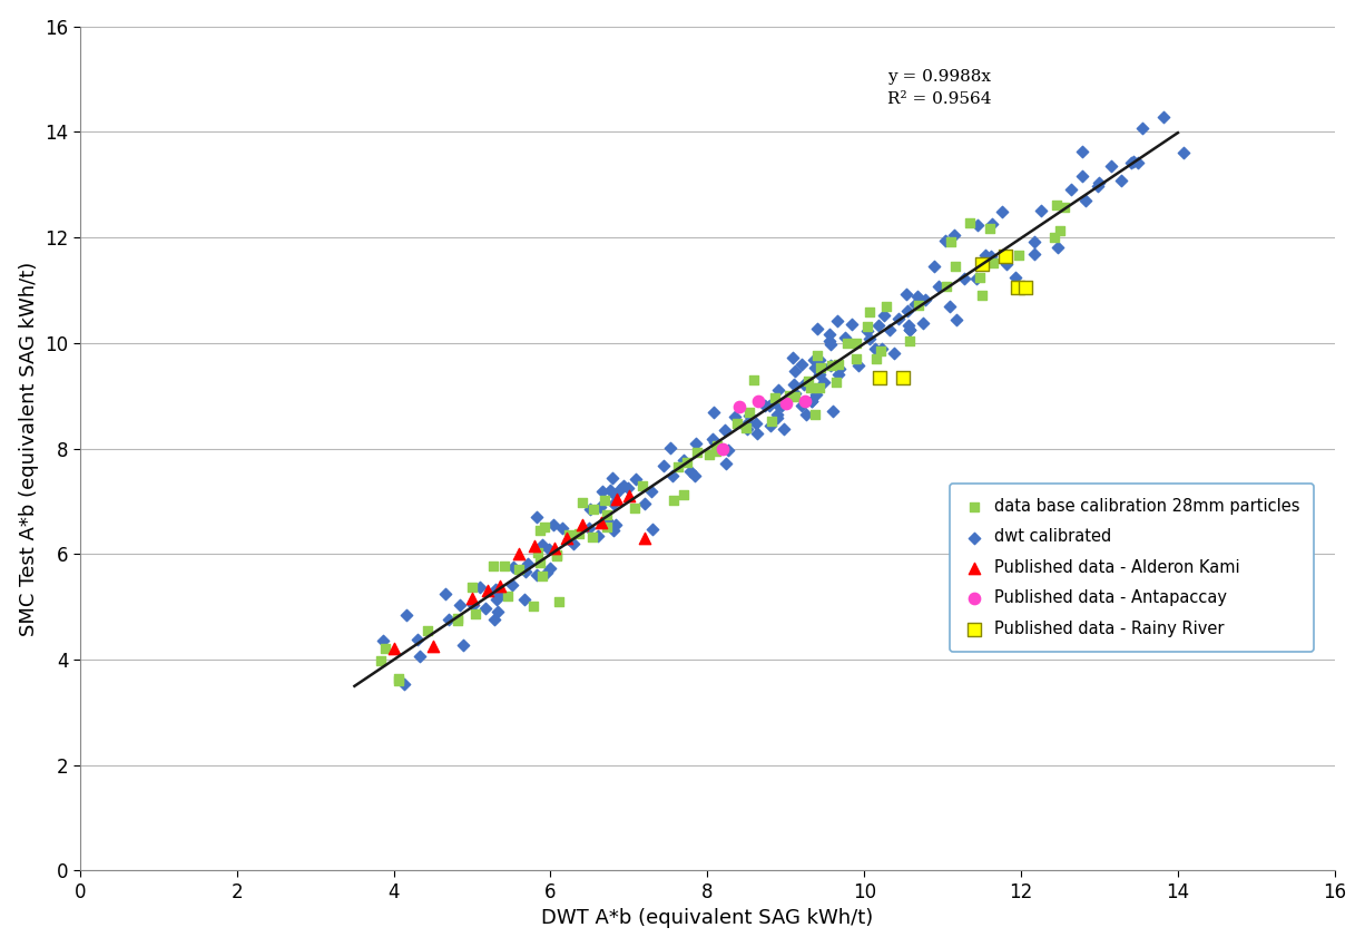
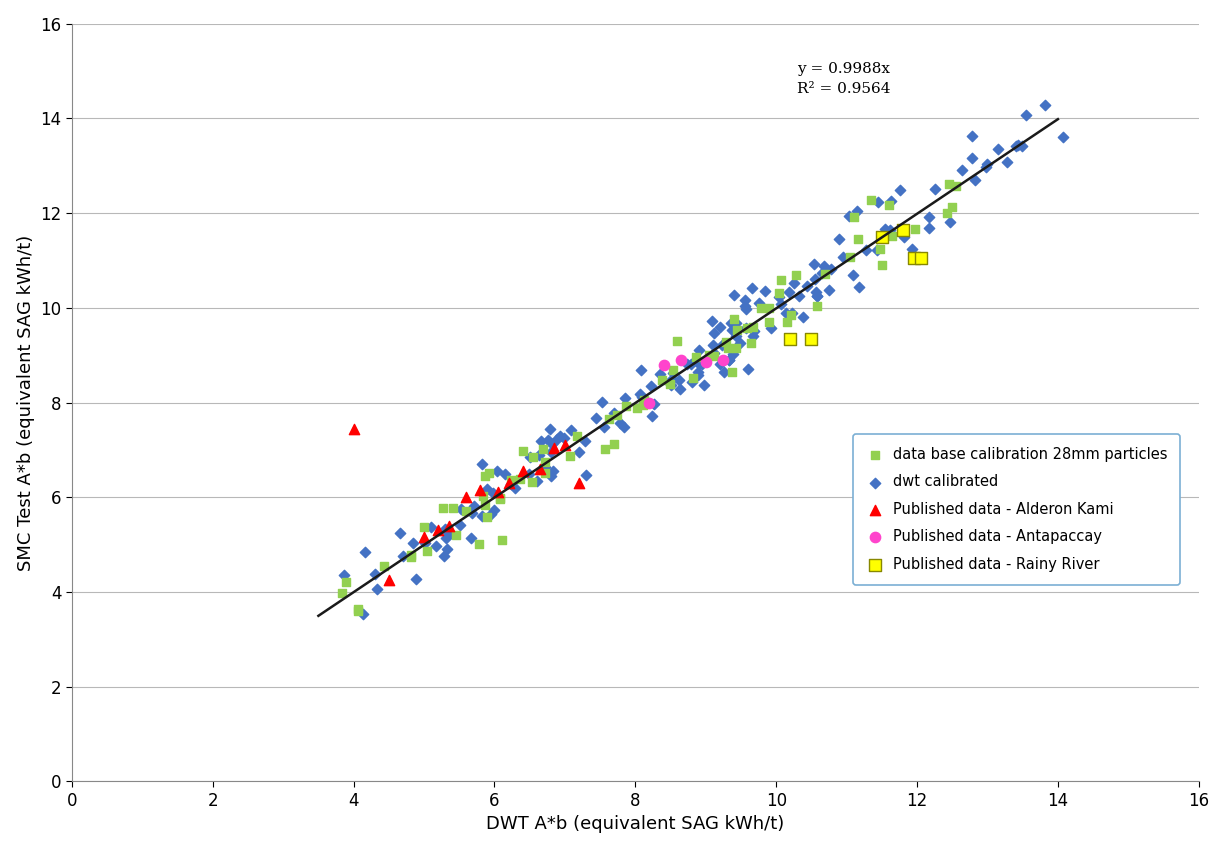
Published data - Alderon Kami/4: 4.20 -> 7.45
